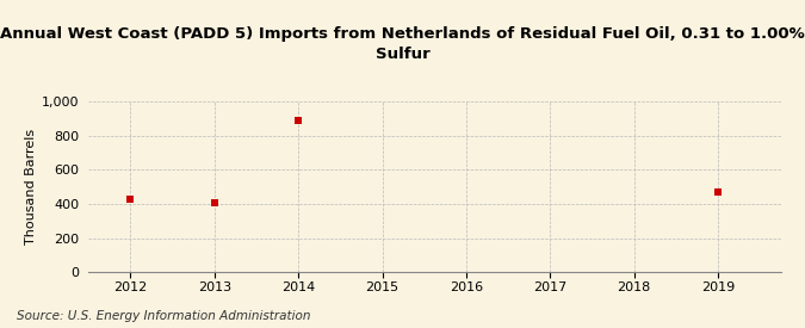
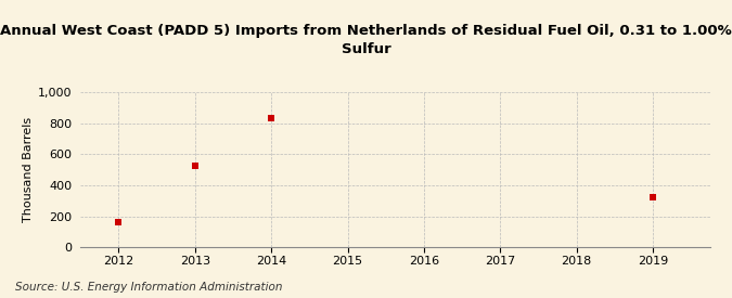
2012: 430 -> 160
2013: 410 -> 520
2014: 890 -> 830
2019: 470 -> 330
